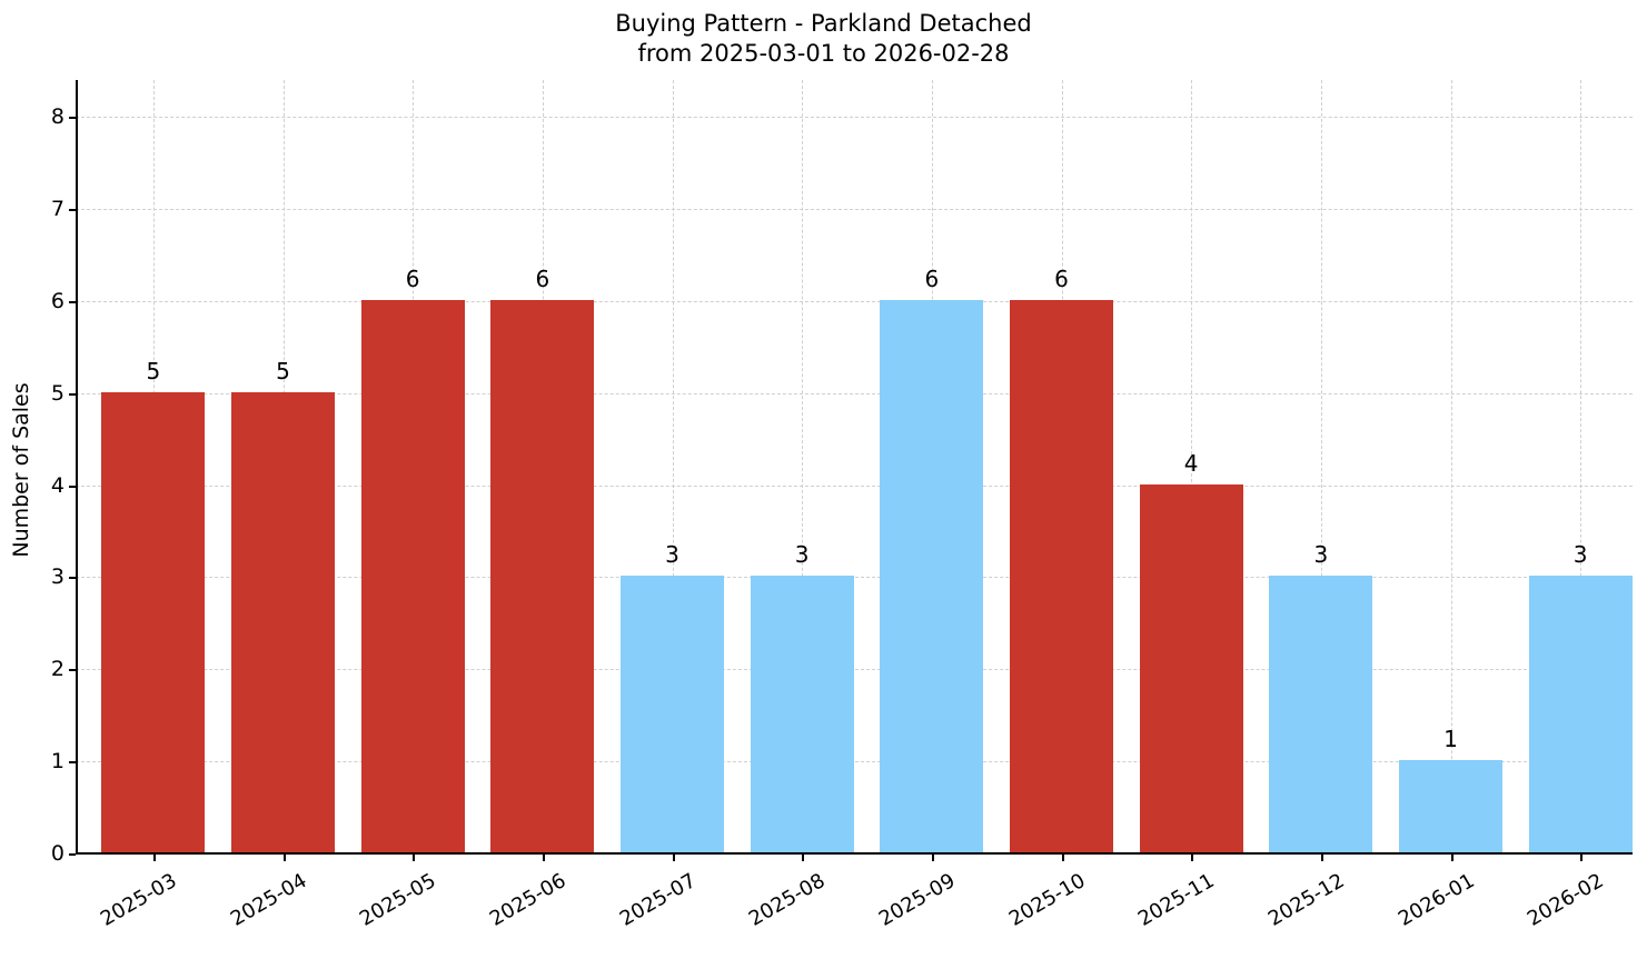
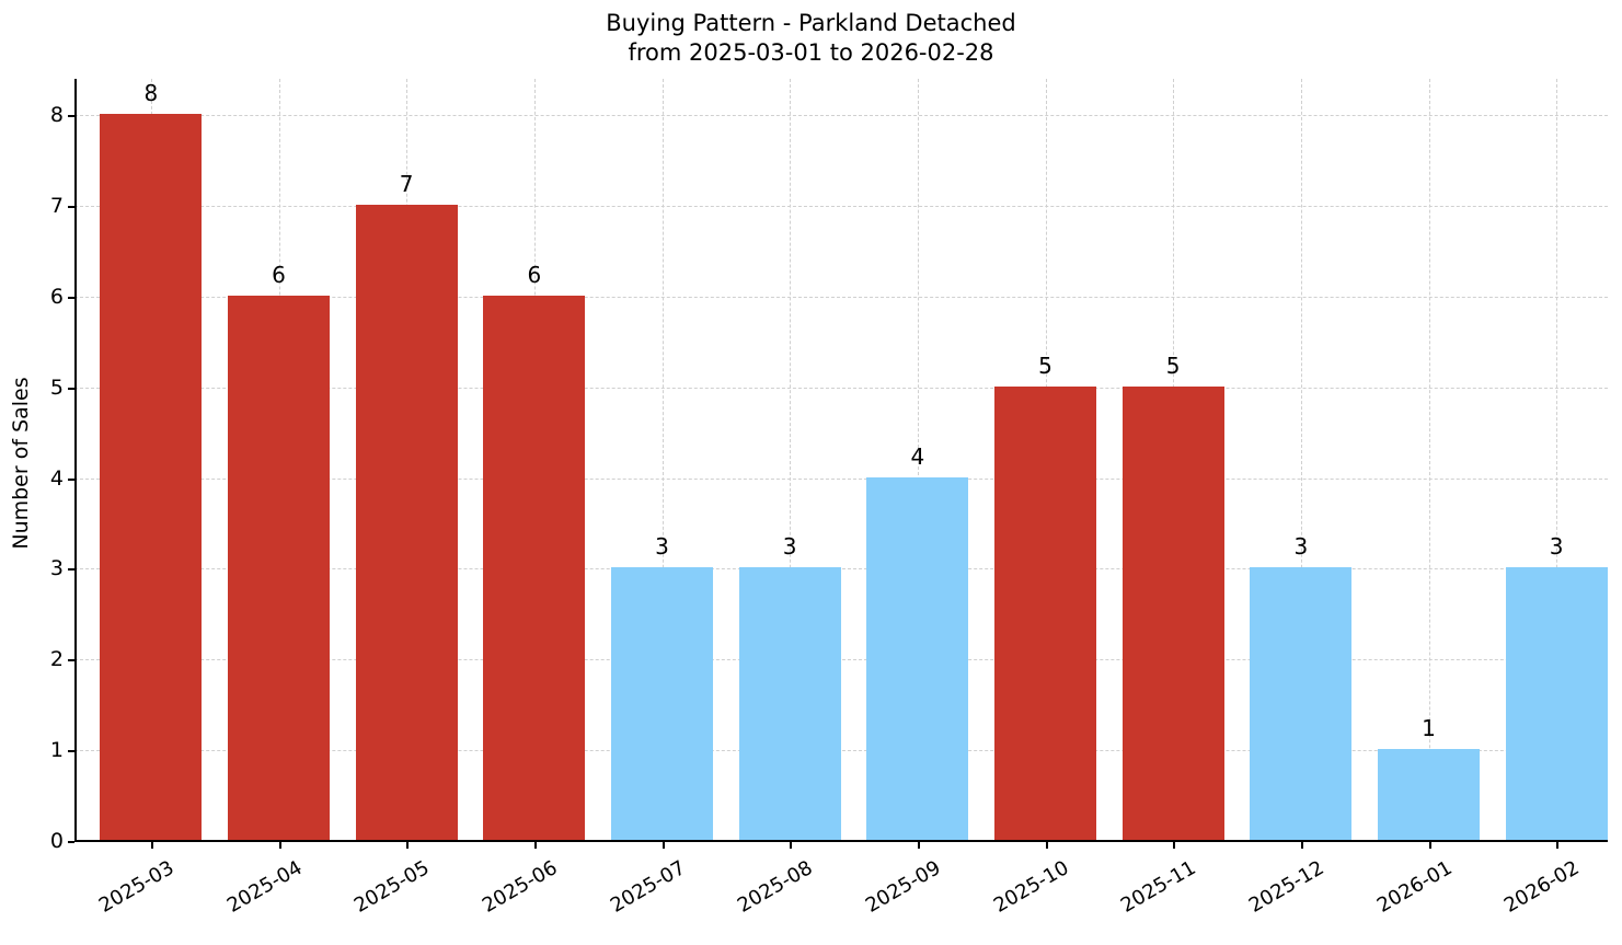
2025-03: 5 -> 8
2025-04: 5 -> 6
2025-05: 6 -> 7
2025-09: 6 -> 4
2025-10: 6 -> 5
2025-11: 4 -> 5
